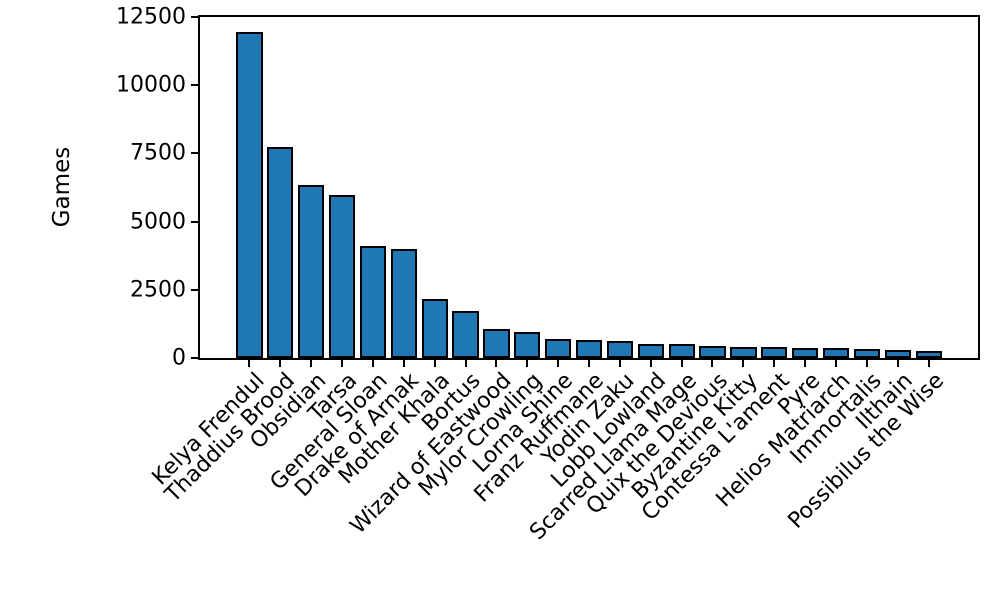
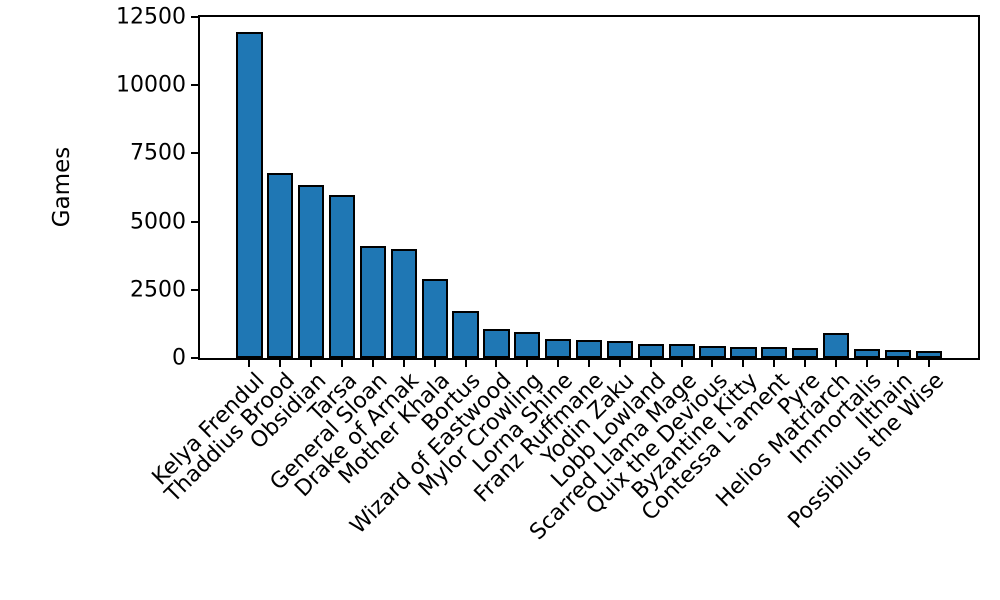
Thaddius Brood: 7800 -> 6800
Mother Khala: 2200 -> 2900
Helios Matriarch: 400 -> 900
